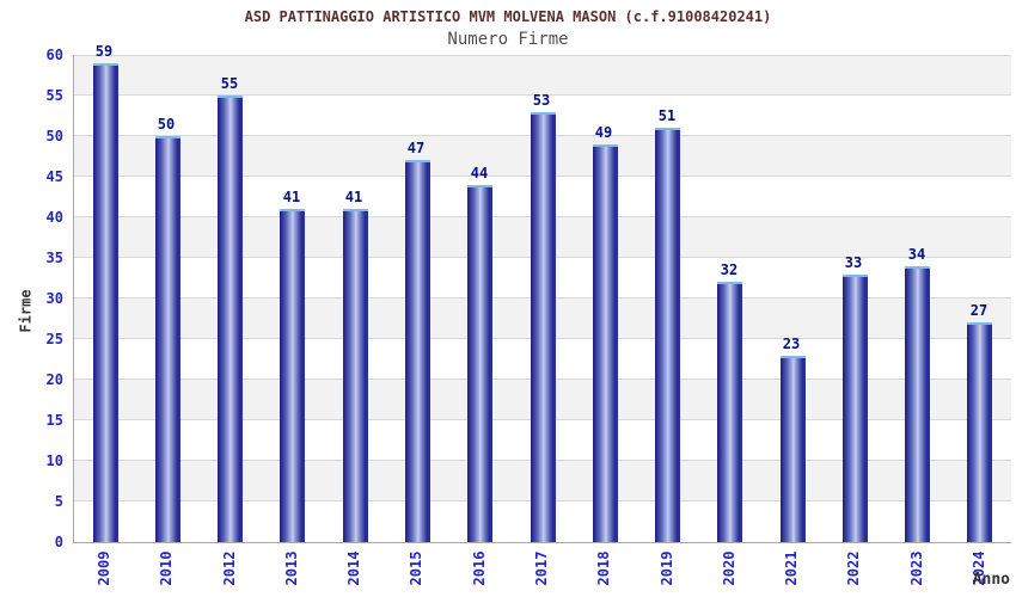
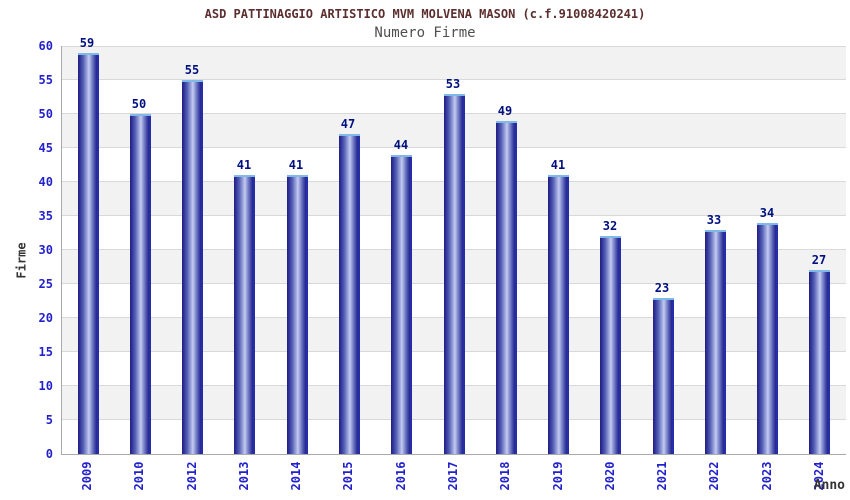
2019: 51 -> 41
